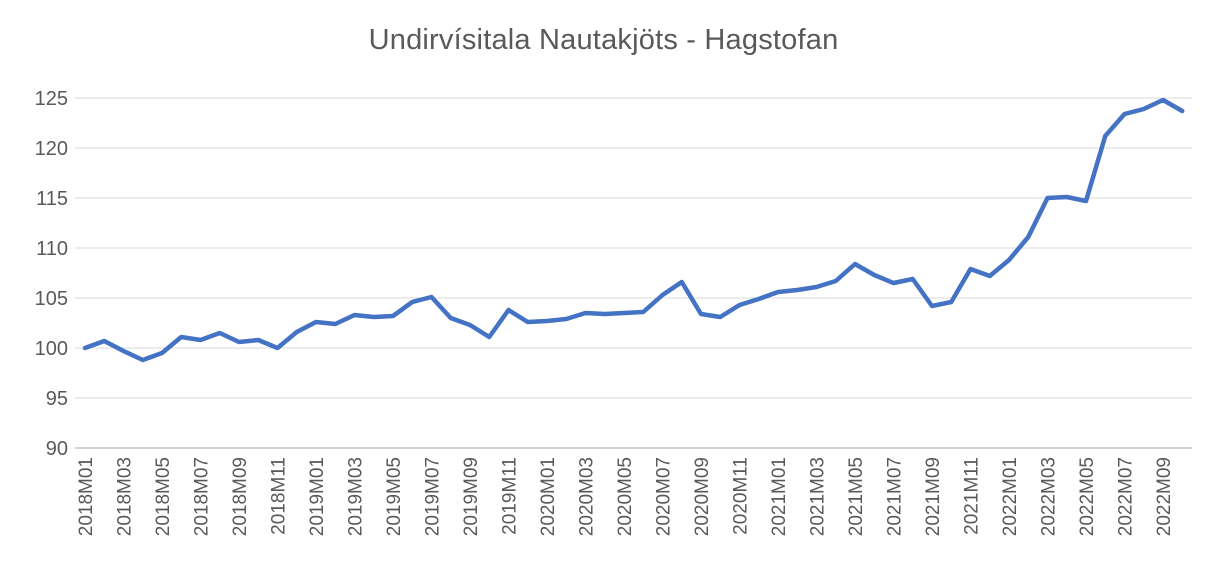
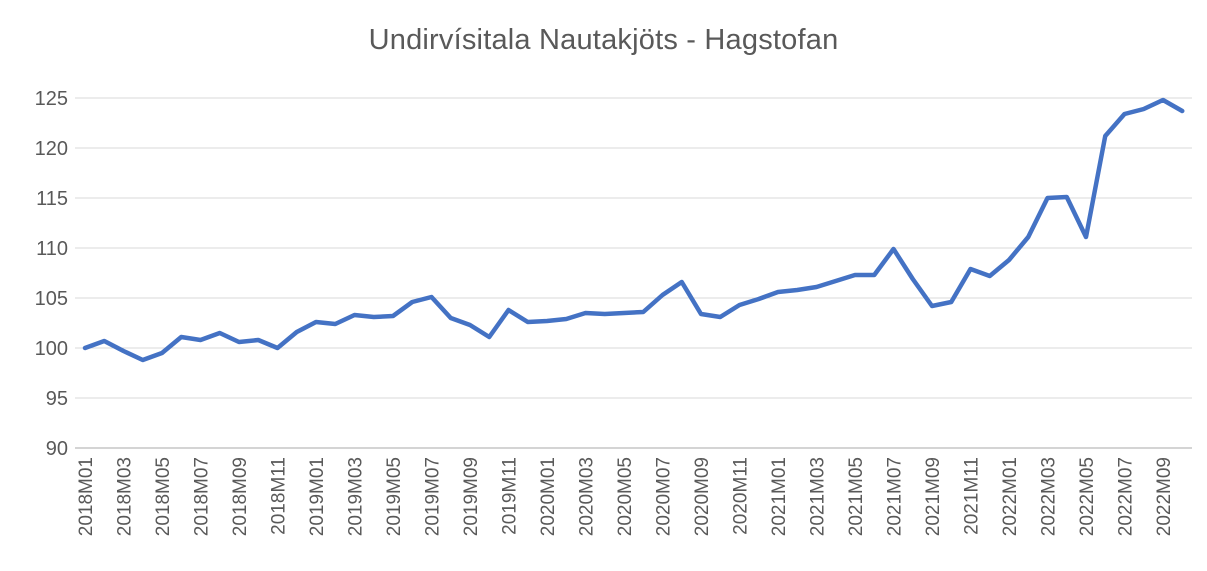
2021M05: 108.4 -> 107.3
2021M07: 106.5 -> 109.9
2022M05: 114.7 -> 111.1
